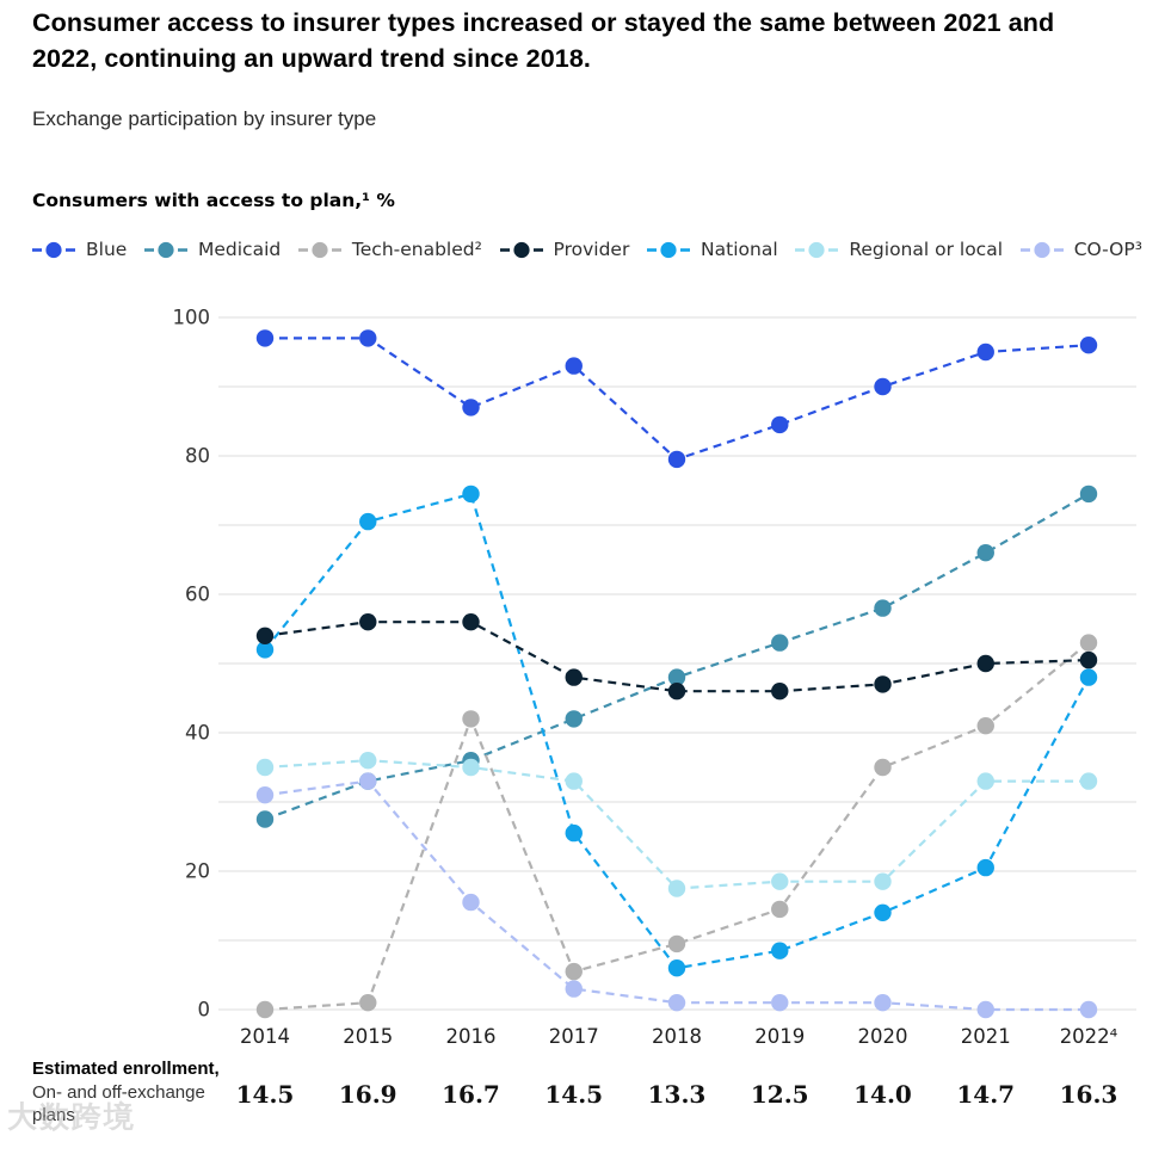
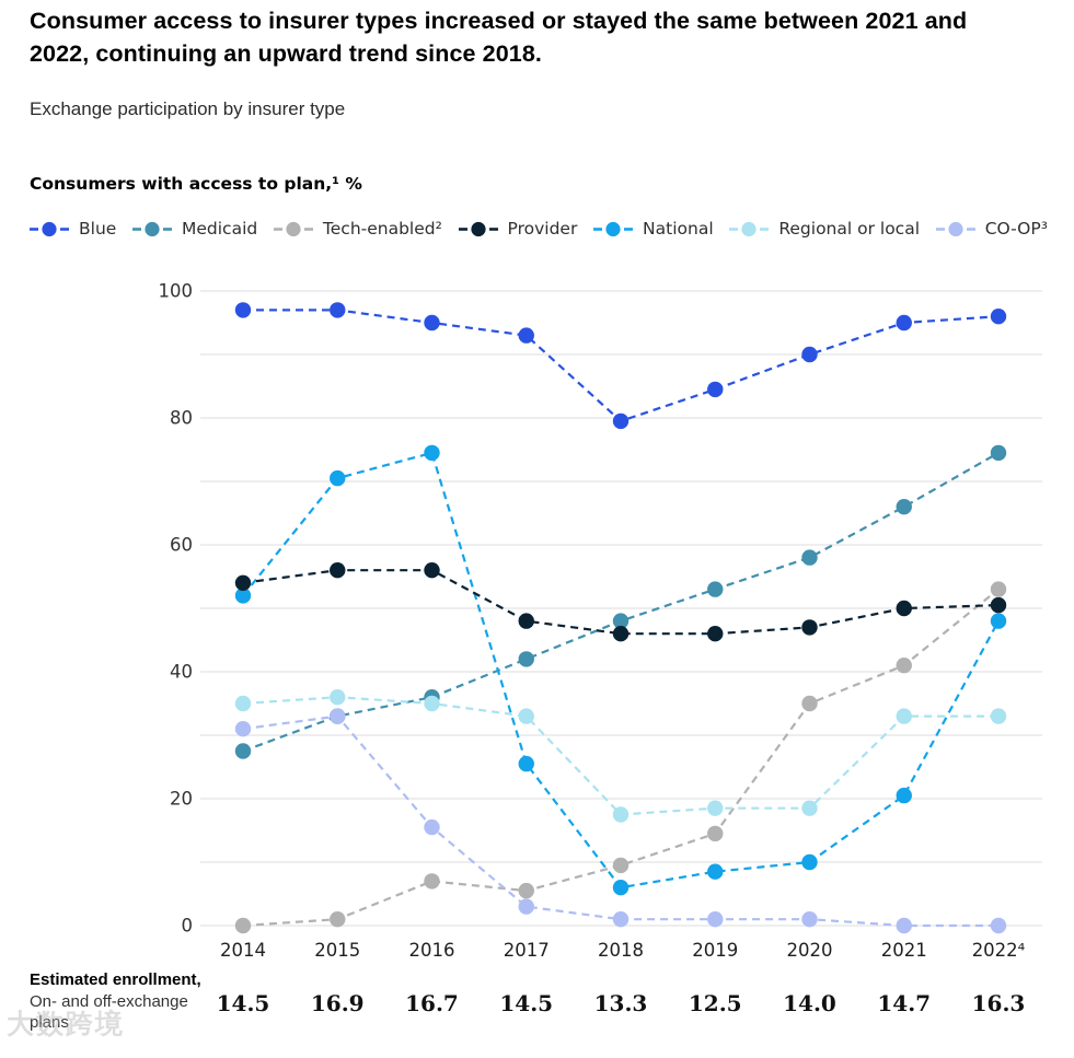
Blue/2016: 87 -> 95
Tech-enabled²/2016: 42 -> 7
National/2020: 14 -> 10
